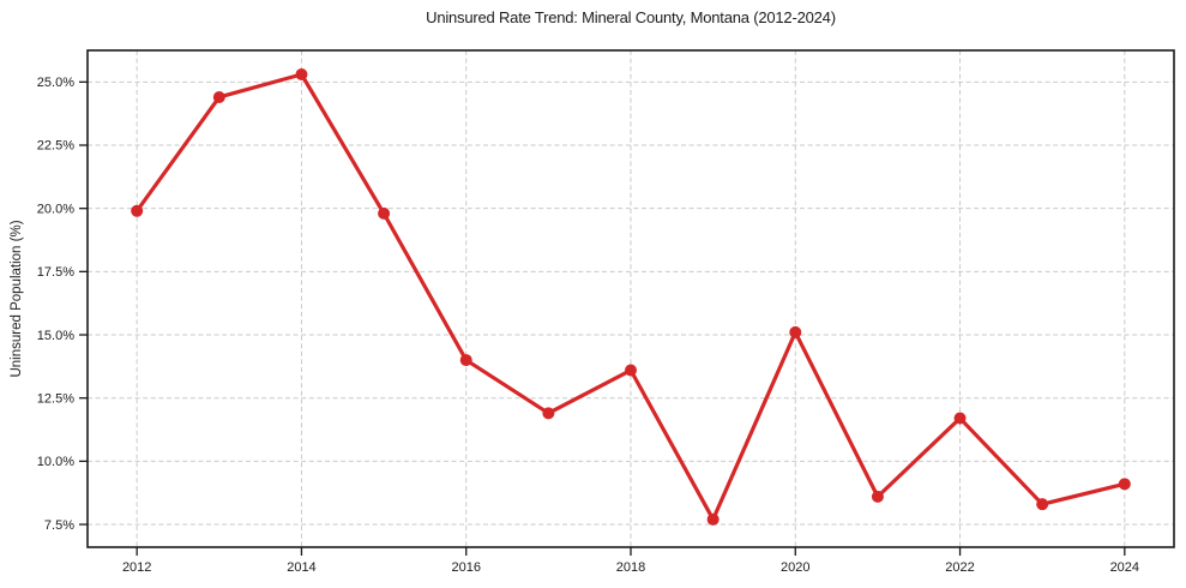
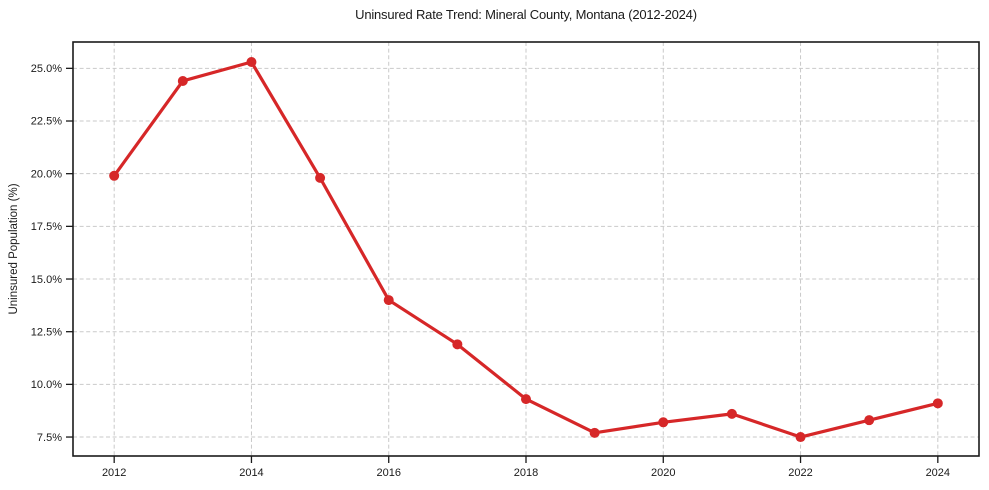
2018: 13.6% -> 9.3%
2020: 15.1% -> 8.2%
2022: 11.7% -> 7.5%
